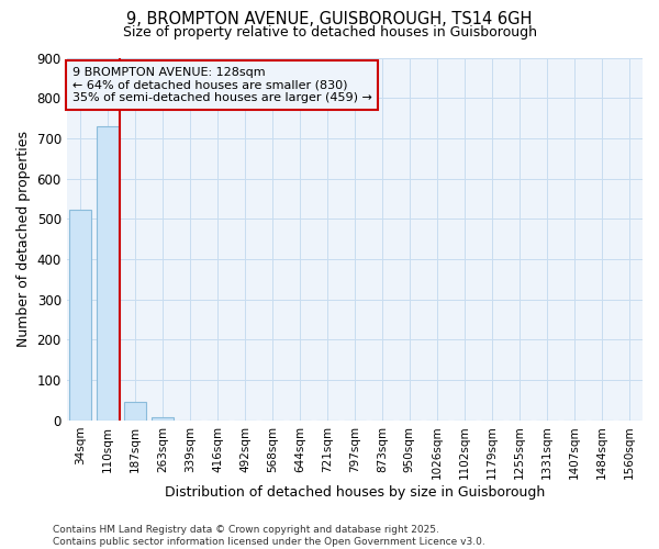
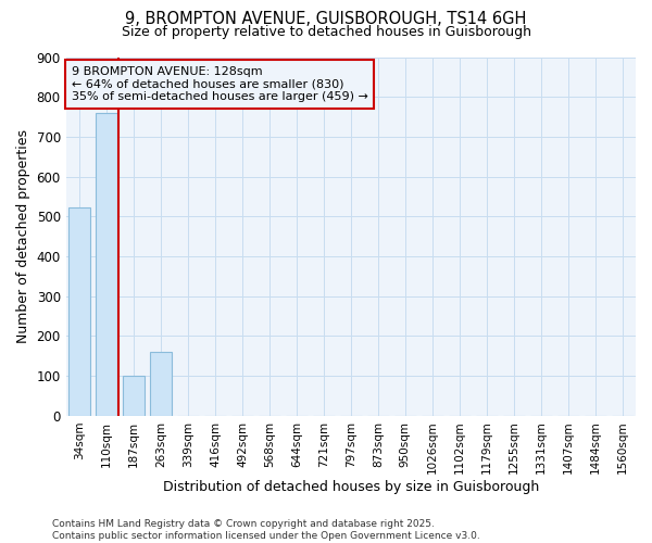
110sqm: 730 -> 760
187sqm: 47 -> 100
263sqm: 8 -> 160
